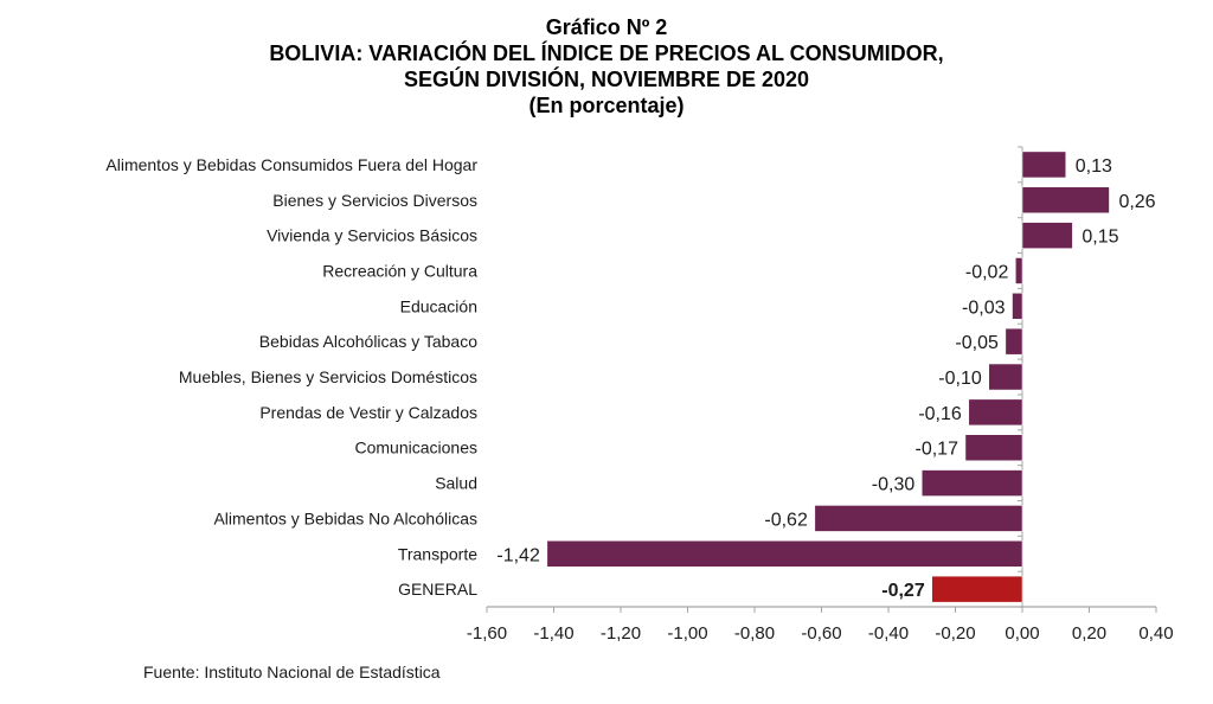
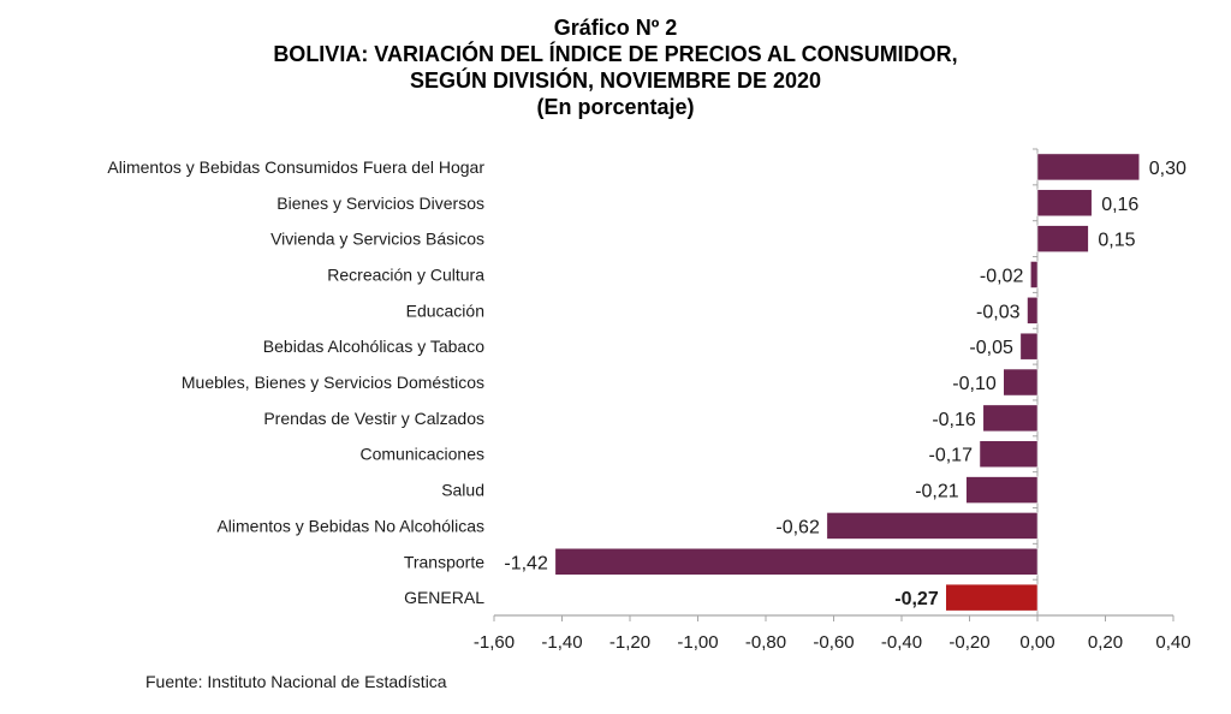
Alimentos y Bebidas Consumidos Fuera del Hogar: 0,13 -> 0,30
Bienes y Servicios Diversos: 0,26 -> 0,16
Salud: -0,30 -> -0,21
